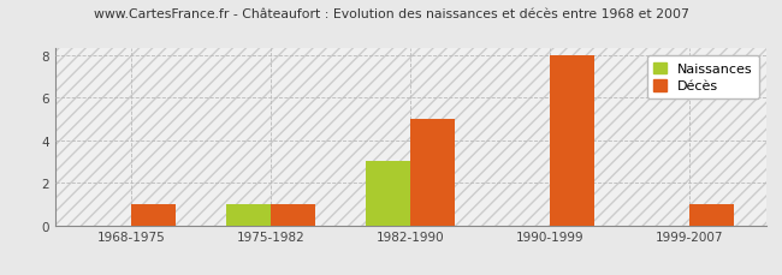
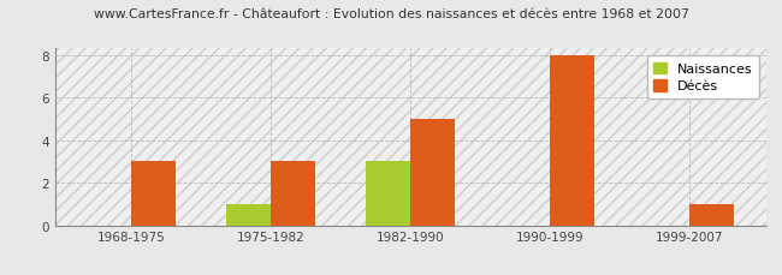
Décès/1968-1975: 1 -> 3
Décès/1975-1982: 1 -> 3
